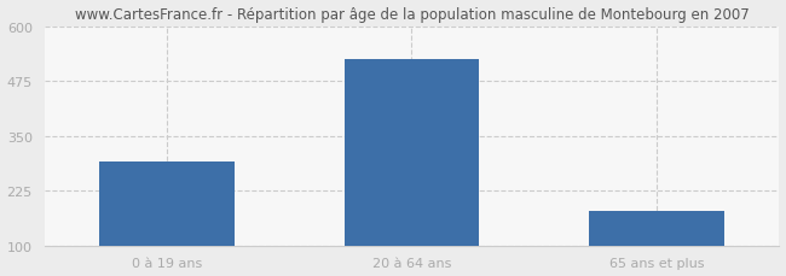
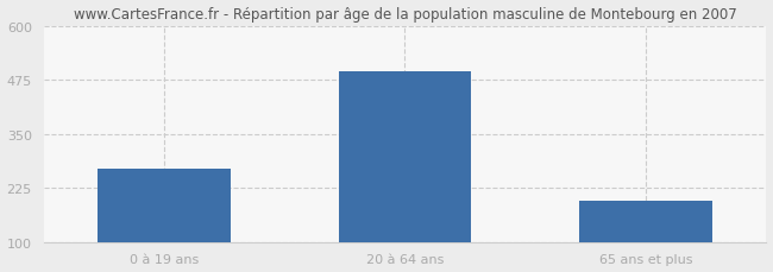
0 à 19 ans: 290 -> 270
20 à 64 ans: 525 -> 495
65 ans et plus: 180 -> 195
